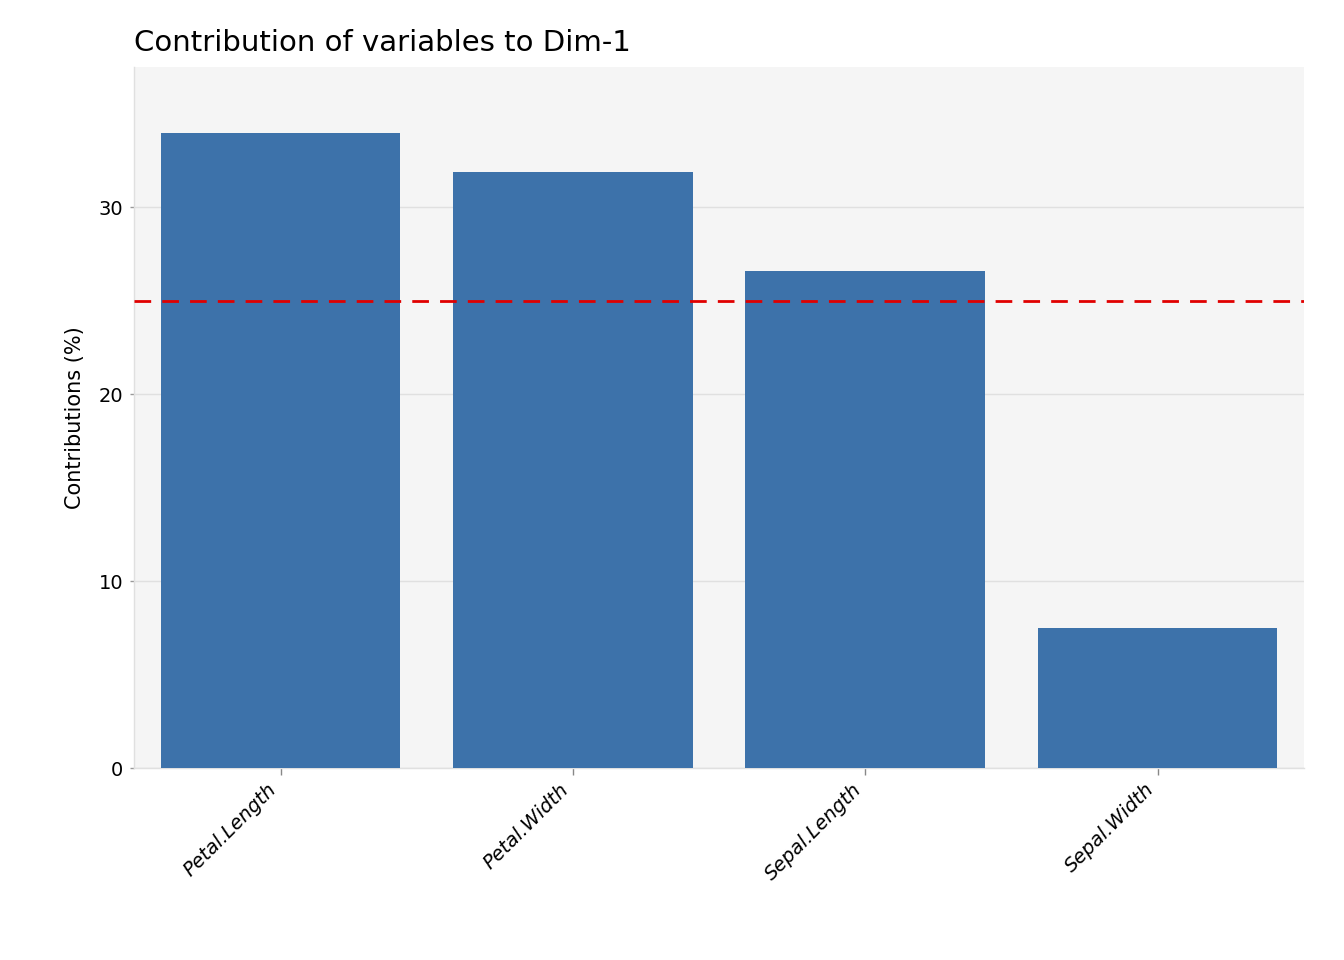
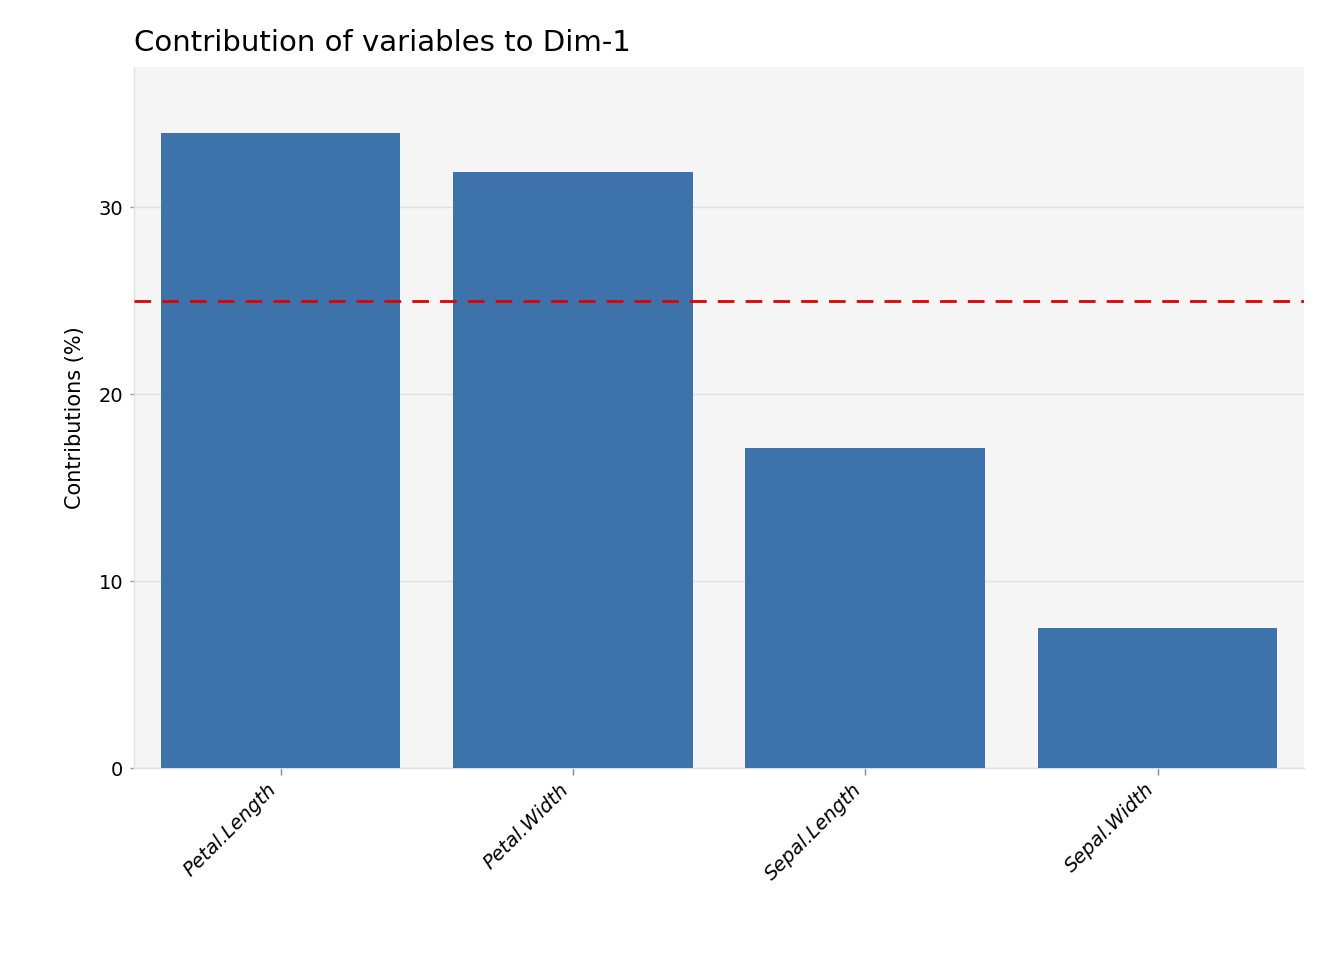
Sepal.Length: 26.6 -> 17.1
